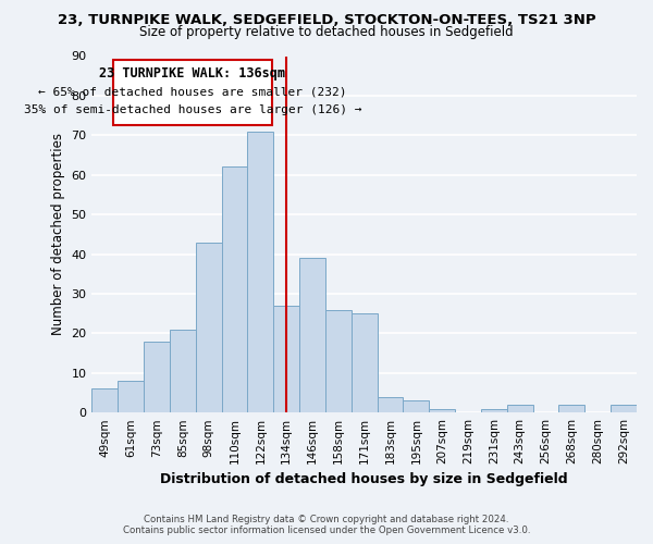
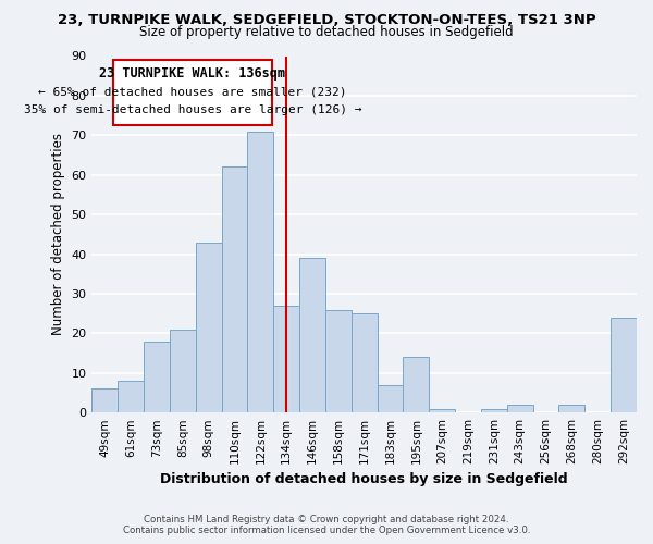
183sqm: 4 -> 7
195sqm: 3 -> 14
292sqm: 2 -> 24
